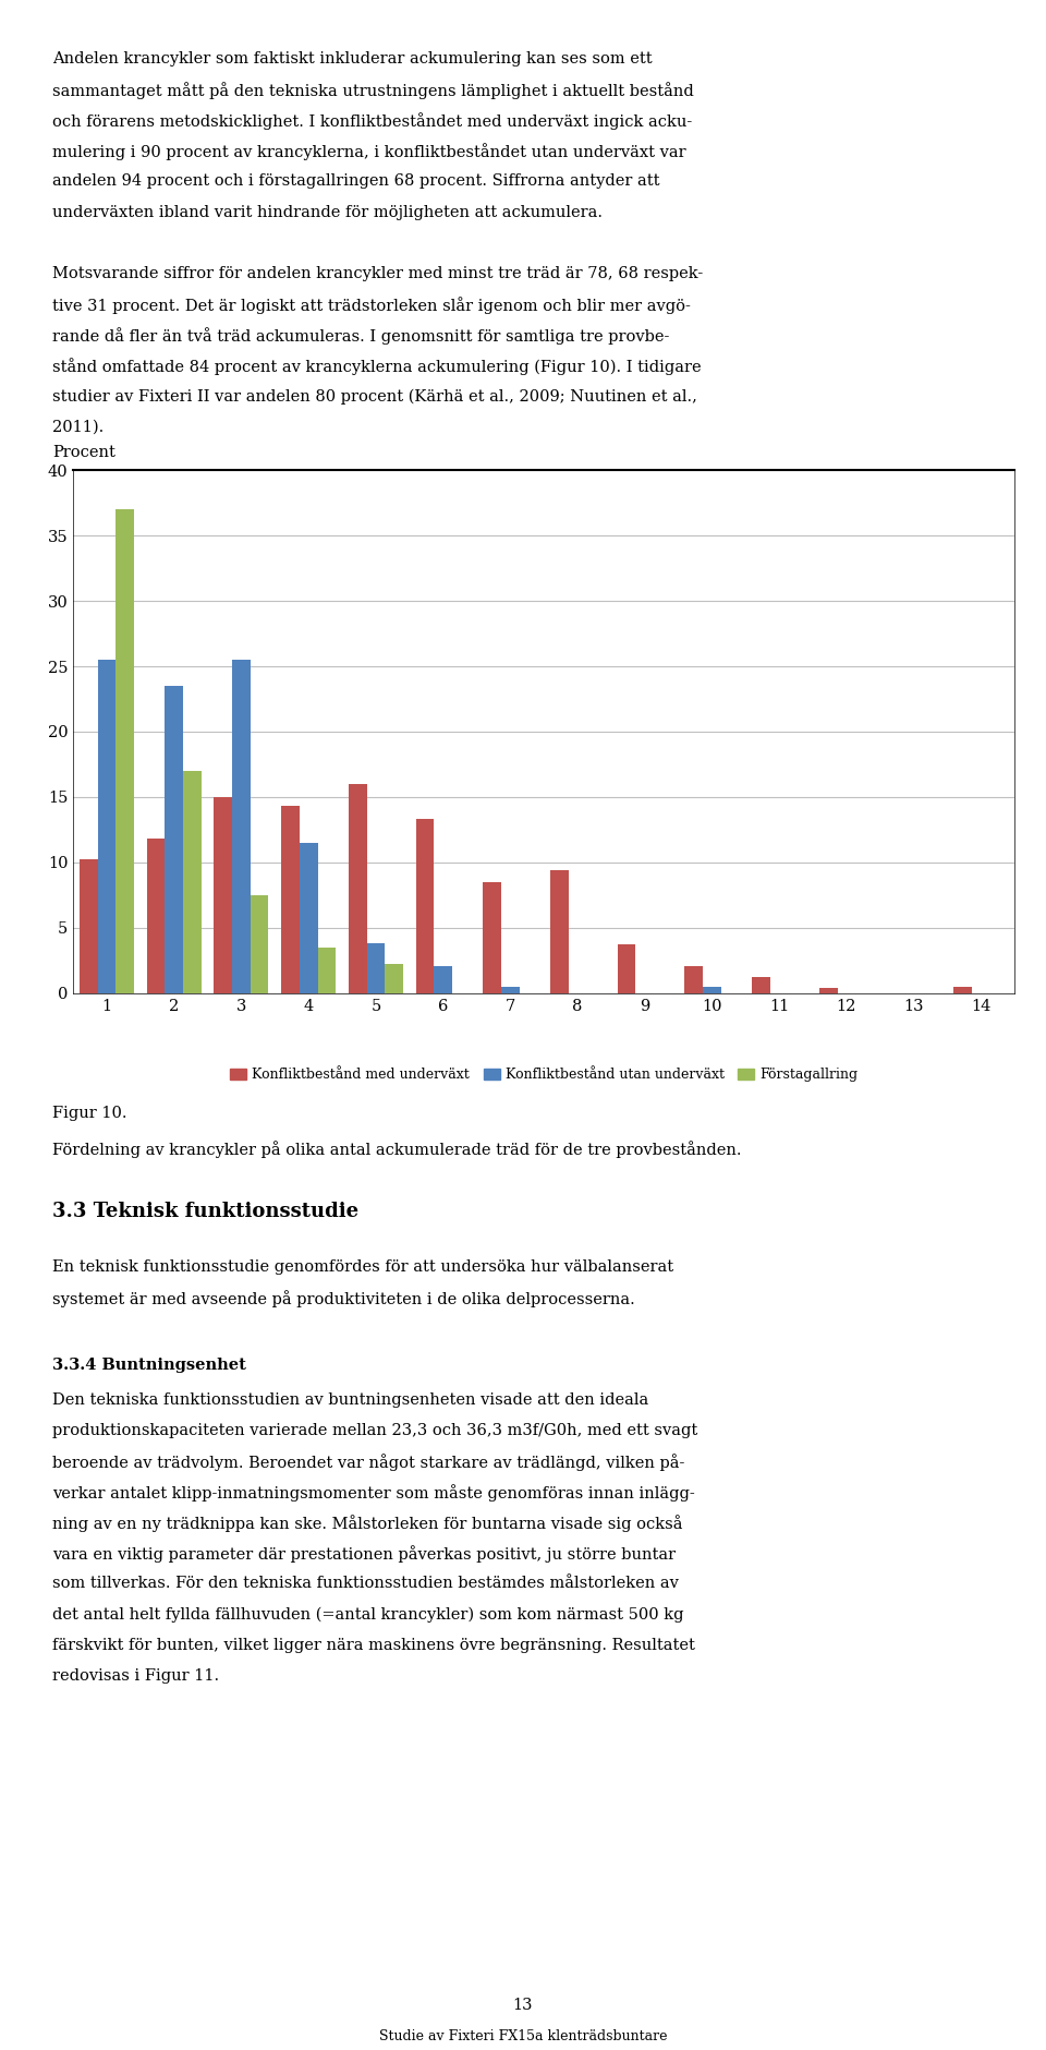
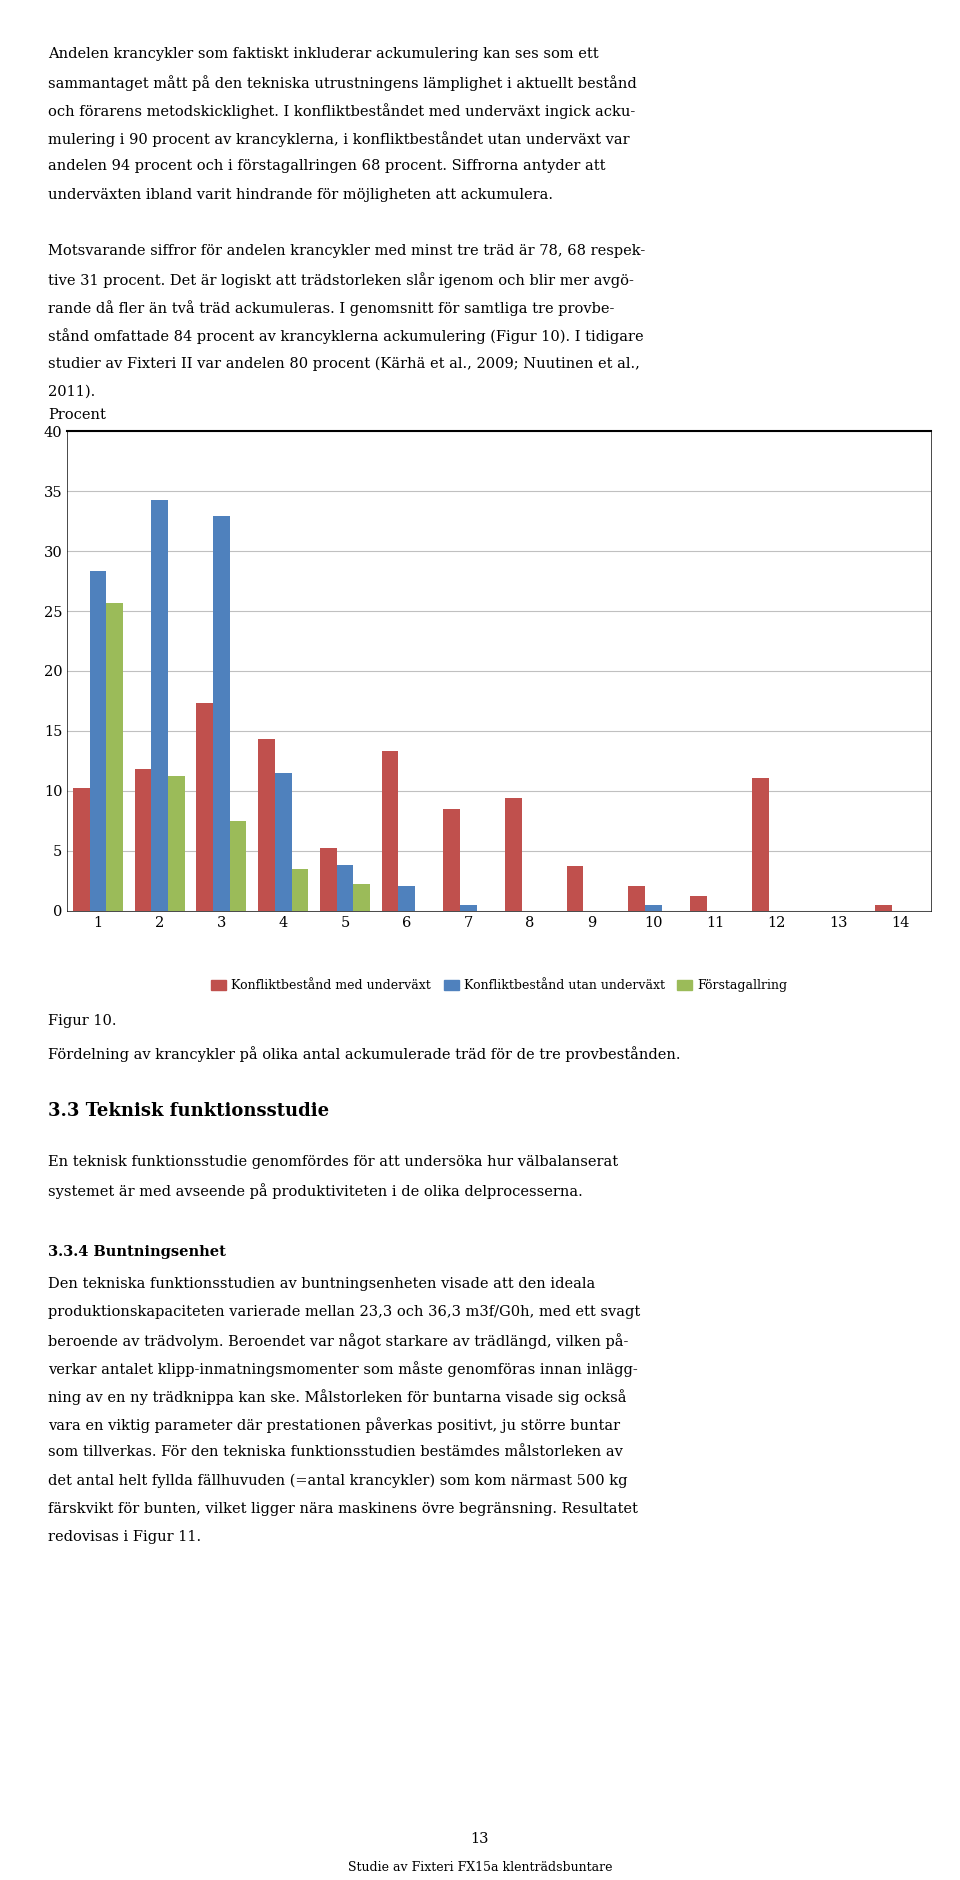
Konfliktbestånd utan underväxt/1: 25.5 -> 28.3
Förstagallring/1: 37.0 -> 25.7
Konfliktbestånd utan underväxt/2: 23.5 -> 34.3
Förstagallring/2: 17.0 -> 11.2
Konfliktbestånd med underväxt/3: 15.0 -> 17.3
Konfliktbestånd utan underväxt/3: 25.5 -> 32.9
Konfliktbestånd med underväxt/5: 16.0 -> 5.2
Konfliktbestånd med underväxt/12: 0.4 -> 11.1
